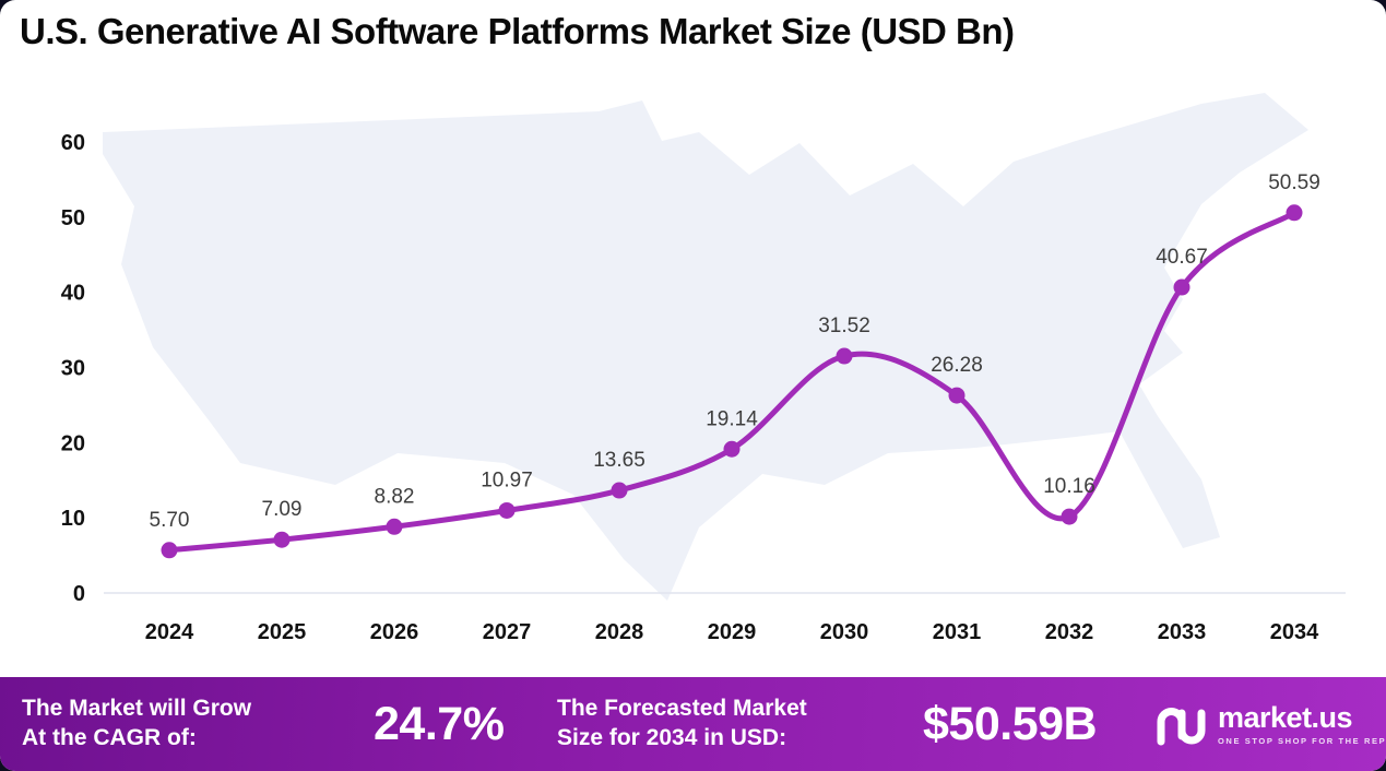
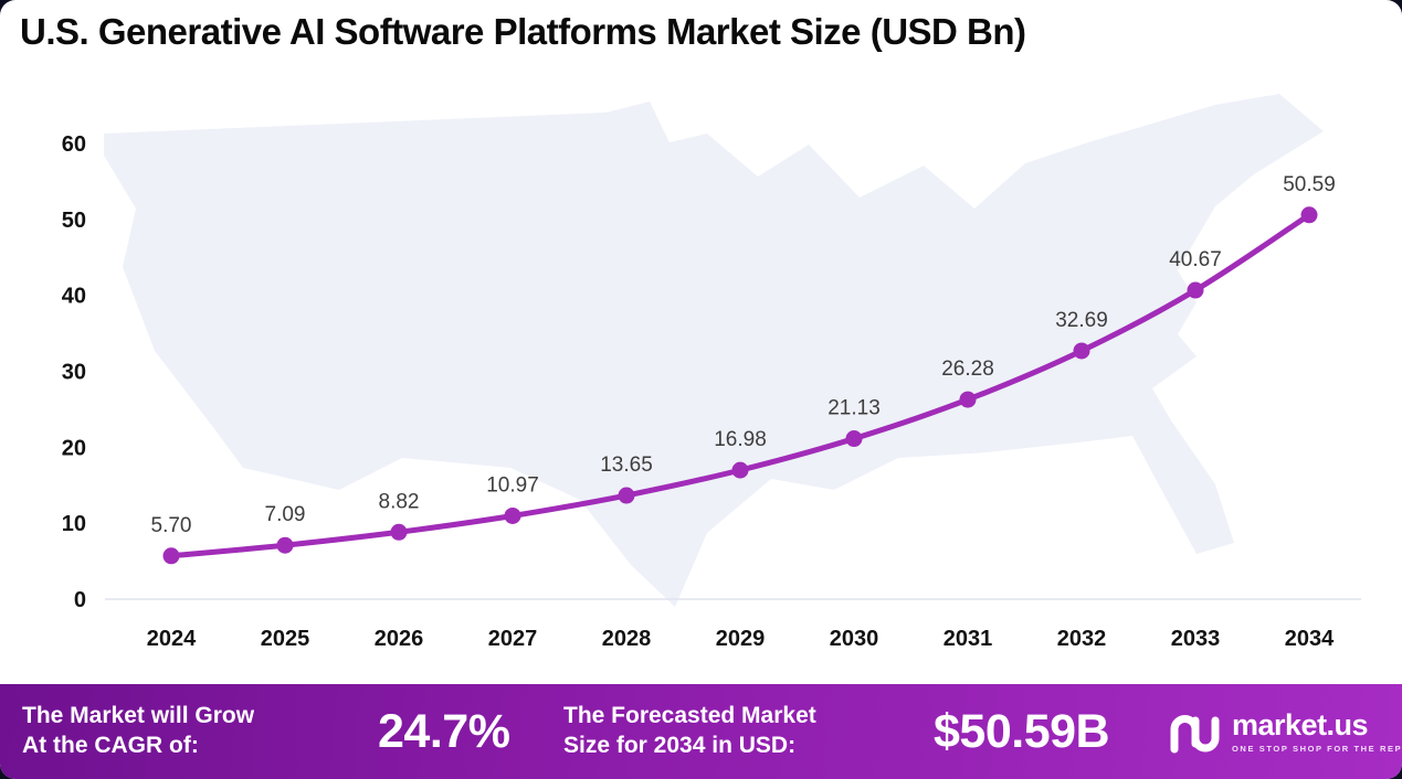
2029: 19.14 -> 16.98
2030: 31.52 -> 21.13
2032: 10.16 -> 32.69
